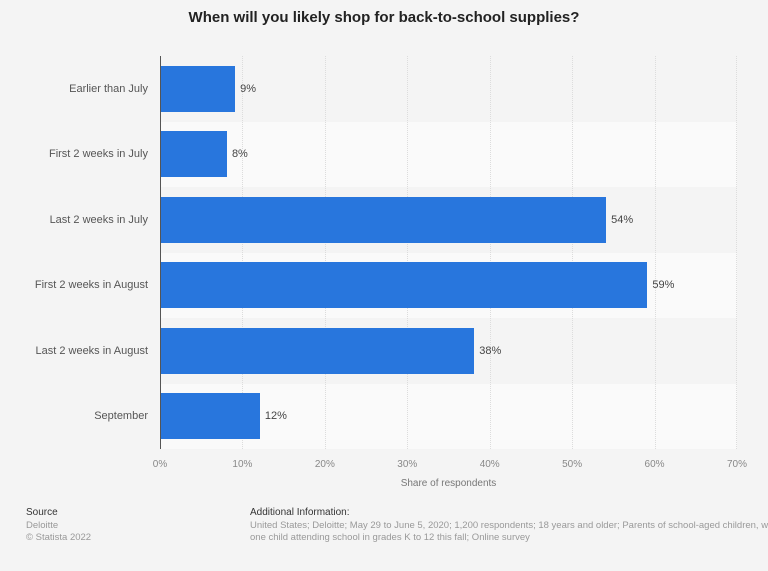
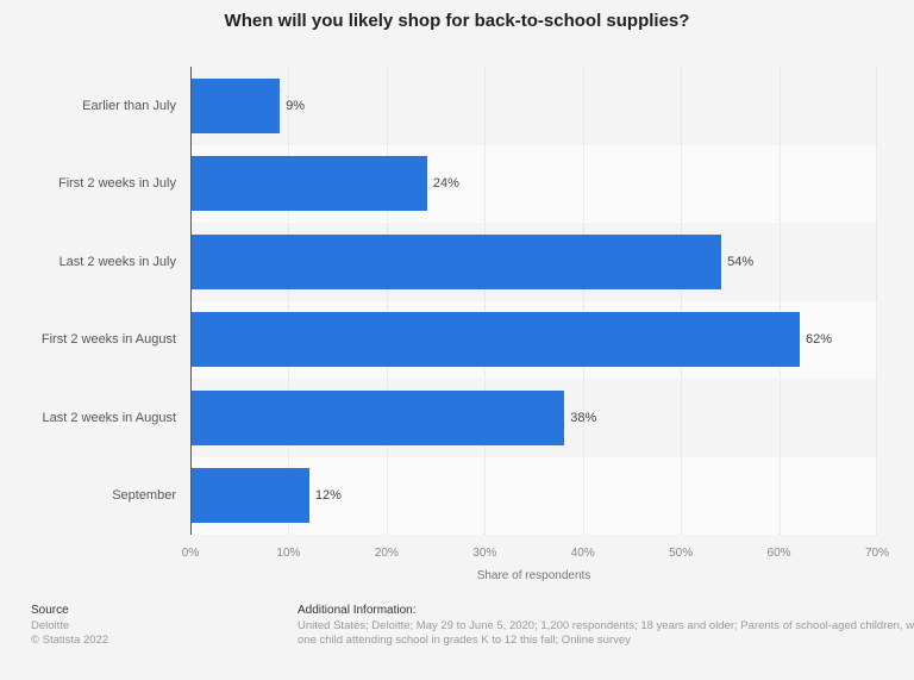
First 2 weeks in July: 8% -> 24%
First 2 weeks in August: 59% -> 62%
